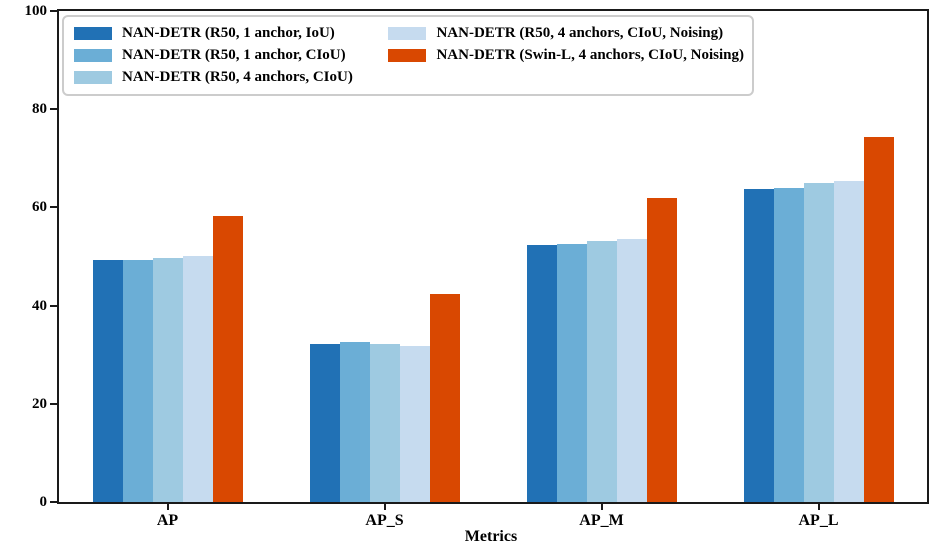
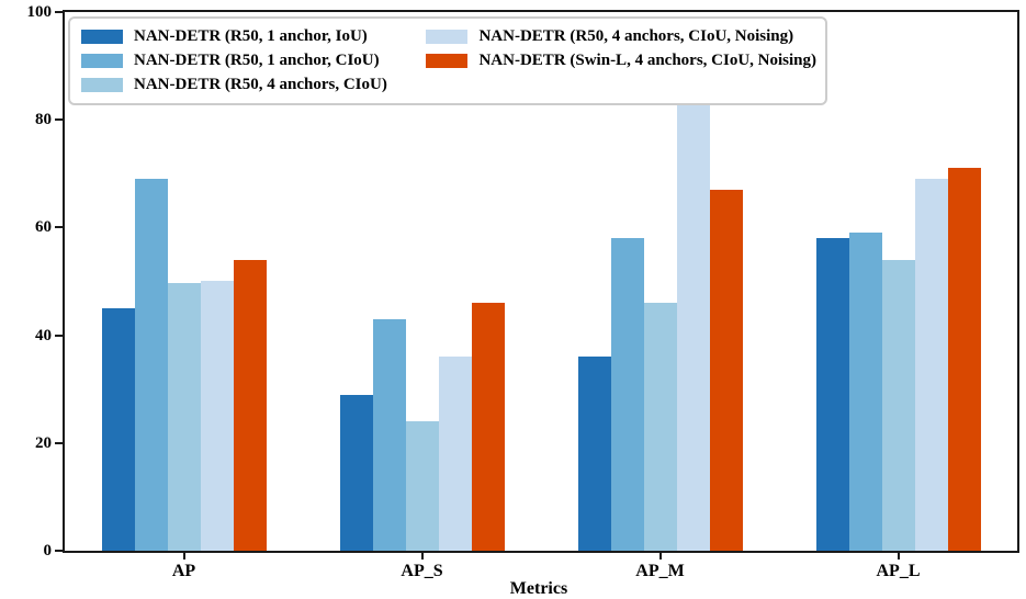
NAN-DETR (R50, 1 anchor, IoU)/AP: 49 -> 45
NAN-DETR (R50, 1 anchor, CIoU)/AP: 49 -> 69
NAN-DETR (Swin-L, 4 anchors, CIoU, Noising)/AP: 58 -> 54
NAN-DETR (R50, 1 anchor, IoU)/AP_S: 32 -> 29
NAN-DETR (R50, 1 anchor, CIoU)/AP_S: 32 -> 43
NAN-DETR (R50, 4 anchors, CIoU)/AP_S: 32 -> 24
NAN-DETR (R50, 4 anchors, CIoU, Noising)/AP_S: 32 -> 36
NAN-DETR (Swin-L, 4 anchors, CIoU, Noising)/AP_S: 42 -> 46
NAN-DETR (R50, 1 anchor, IoU)/AP_M: 52 -> 36
NAN-DETR (R50, 1 anchor, CIoU)/AP_M: 53 -> 58
NAN-DETR (R50, 4 anchors, CIoU)/AP_M: 53 -> 46
NAN-DETR (R50, 4 anchors, CIoU, Noising)/AP_M: 54 -> 87
NAN-DETR (Swin-L, 4 anchors, CIoU, Noising)/AP_M: 62 -> 67
NAN-DETR (R50, 1 anchor, IoU)/AP_L: 64 -> 58
NAN-DETR (R50, 1 anchor, CIoU)/AP_L: 64 -> 59
NAN-DETR (R50, 4 anchors, CIoU)/AP_L: 65 -> 54
NAN-DETR (R50, 4 anchors, CIoU, Noising)/AP_L: 65 -> 69
NAN-DETR (Swin-L, 4 anchors, CIoU, Noising)/AP_L: 74 -> 71
